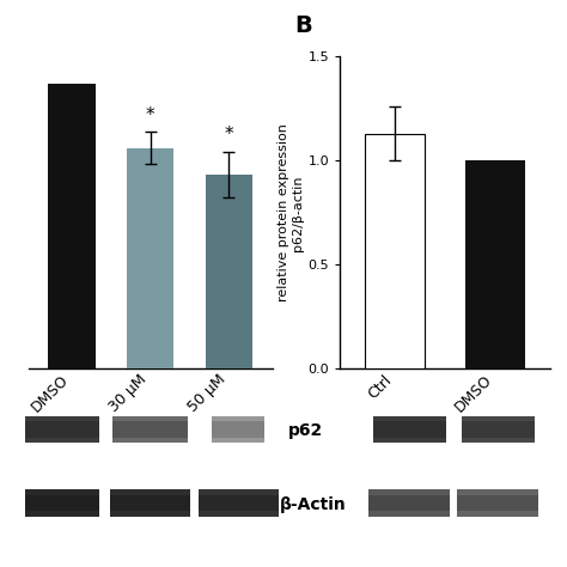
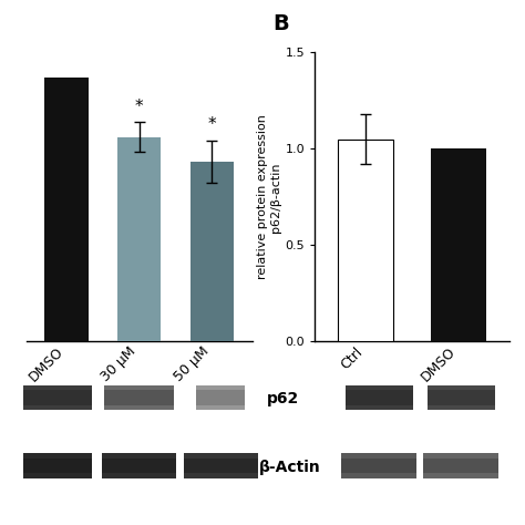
Ctrl: 1.13 -> 1.05
